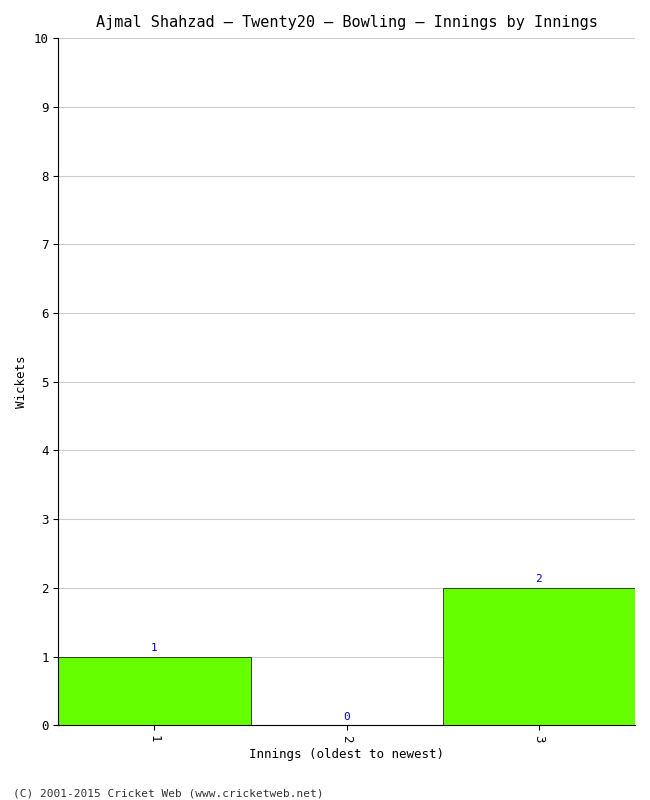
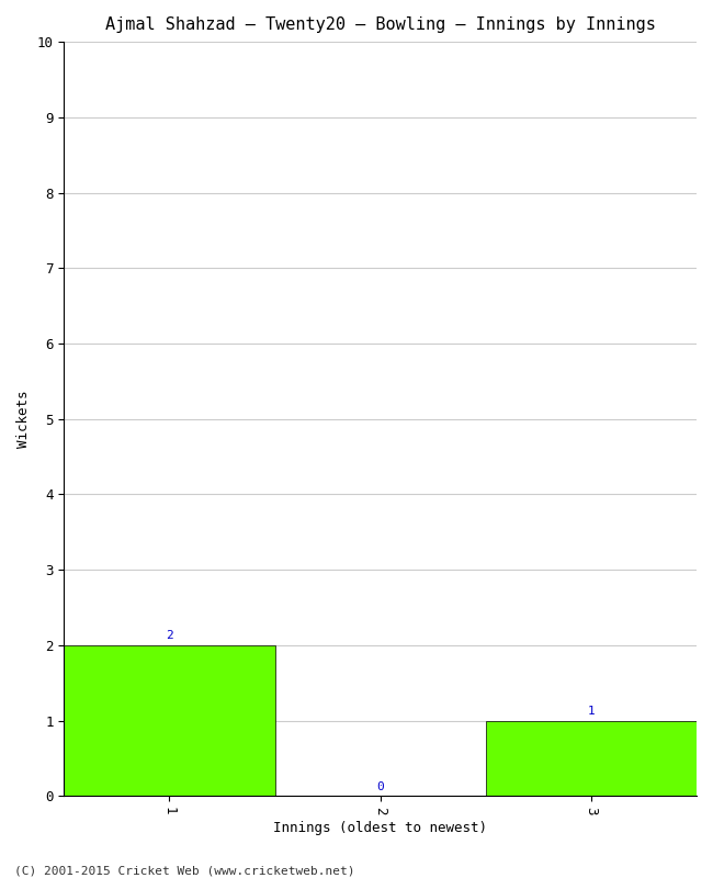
1: 1 -> 2
3: 2 -> 1
